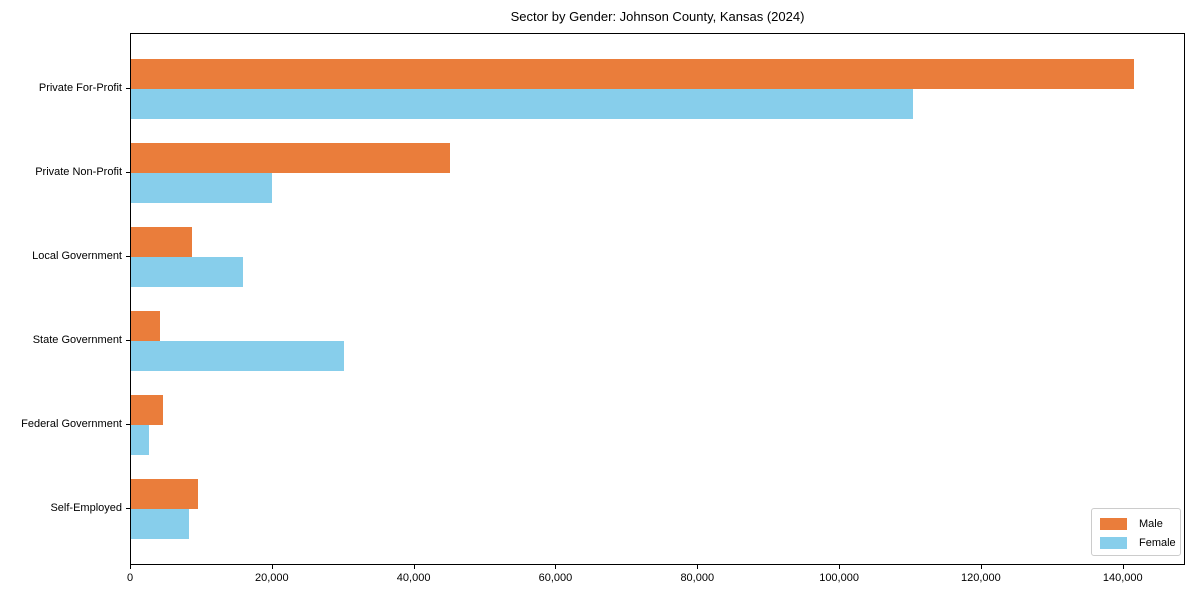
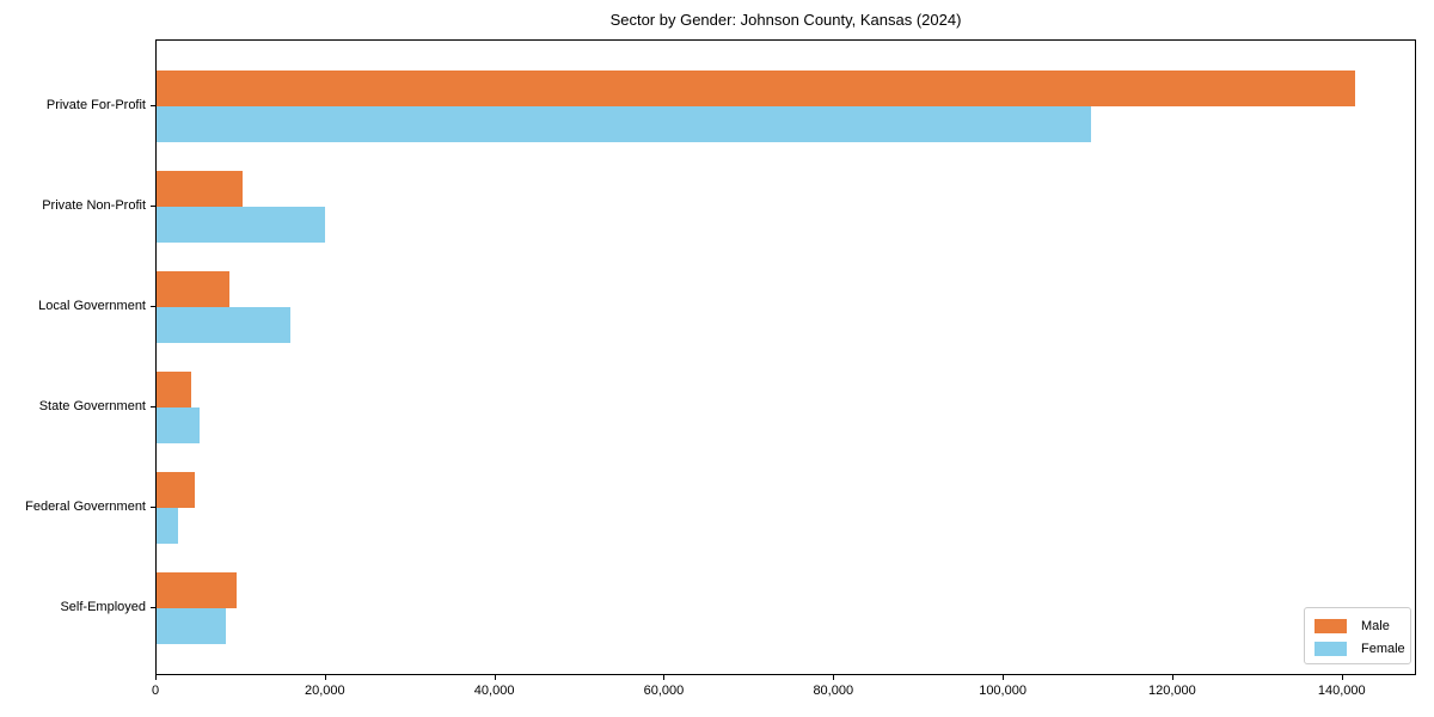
Male/Private Non-Profit: 45000 -> 10000
Female/State Government: 30000 -> 5000
